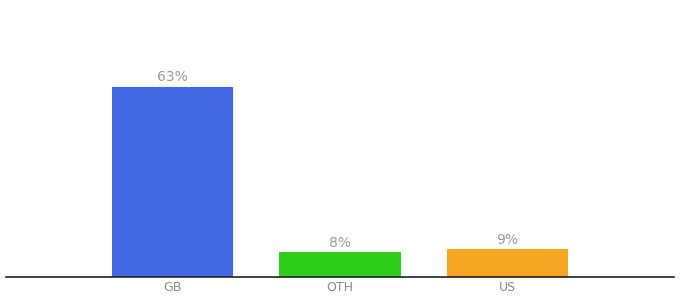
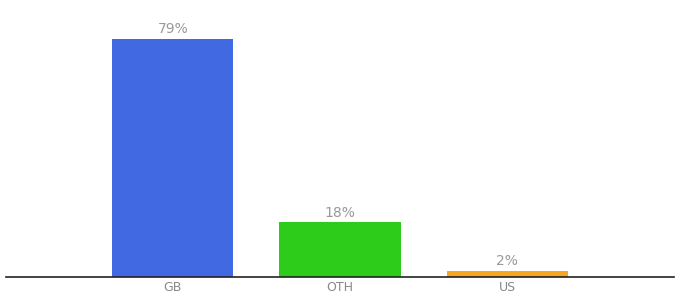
GB: 63% -> 79%
OTH: 8% -> 18%
US: 9% -> 2%
